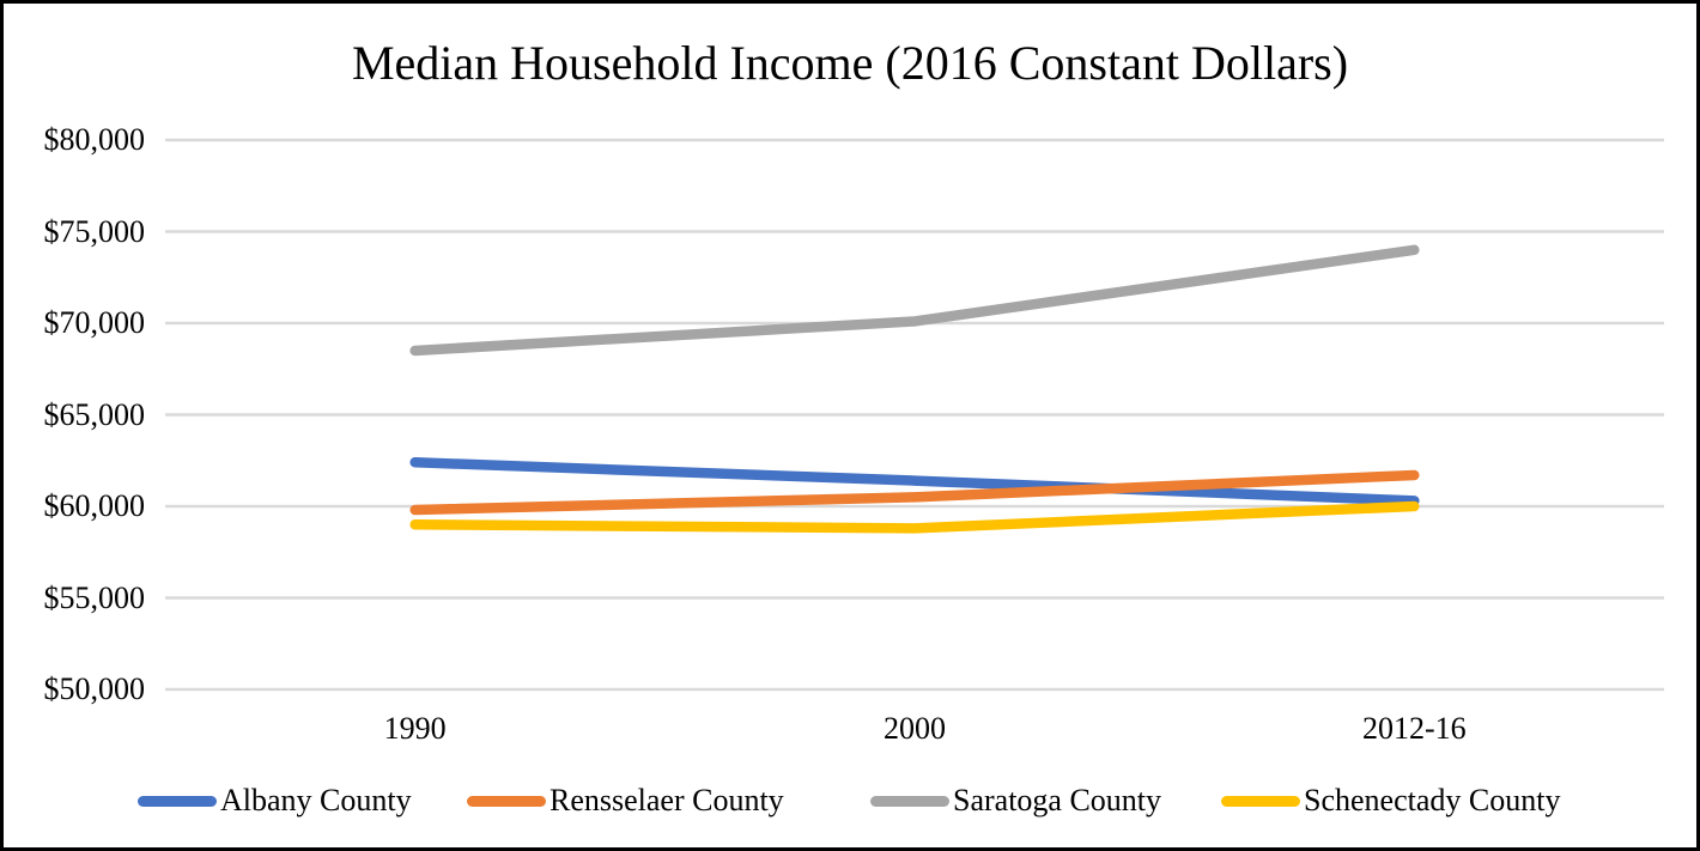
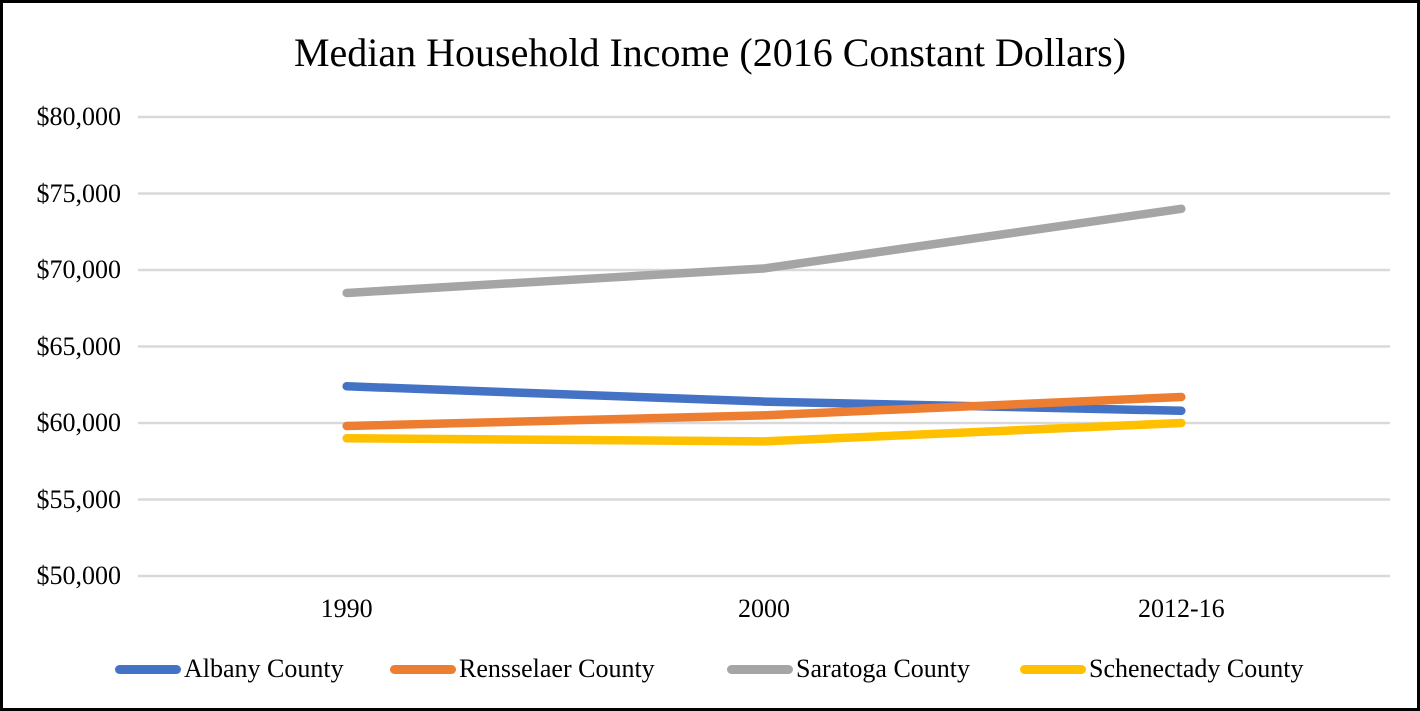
Albany County/2012-16: $60300 -> $60800
